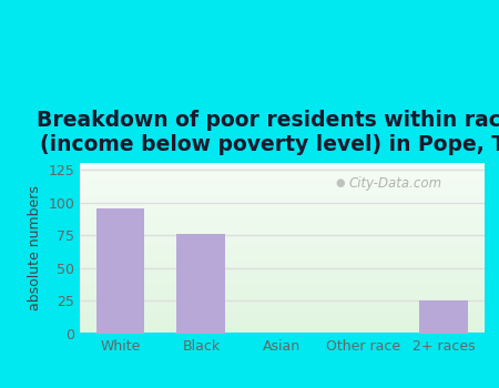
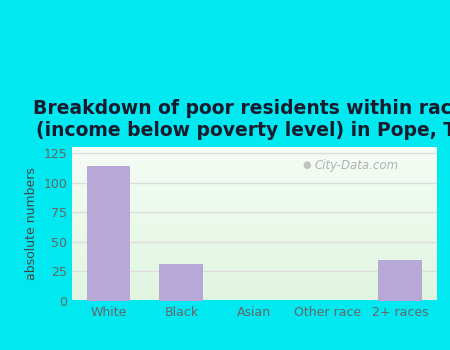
White: 95 -> 114
Black: 76 -> 31
2+ races: 25 -> 35
